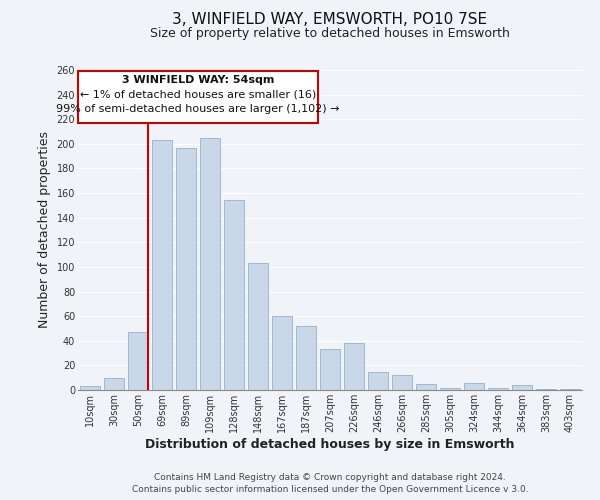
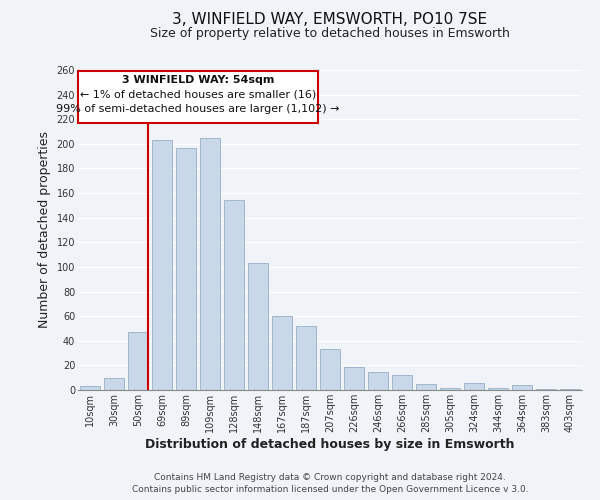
226sqm: 38 -> 19
